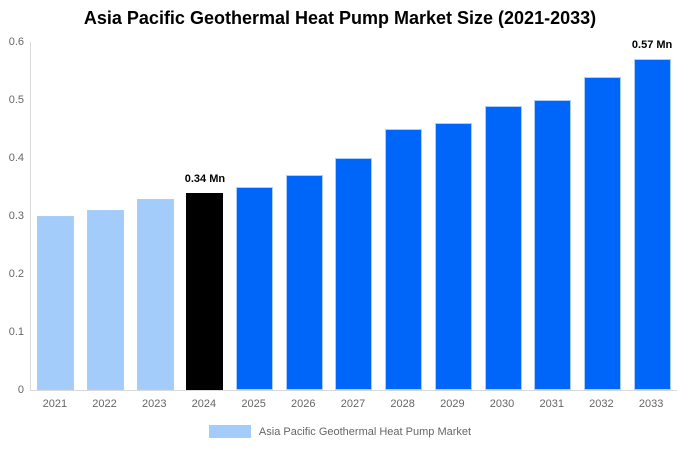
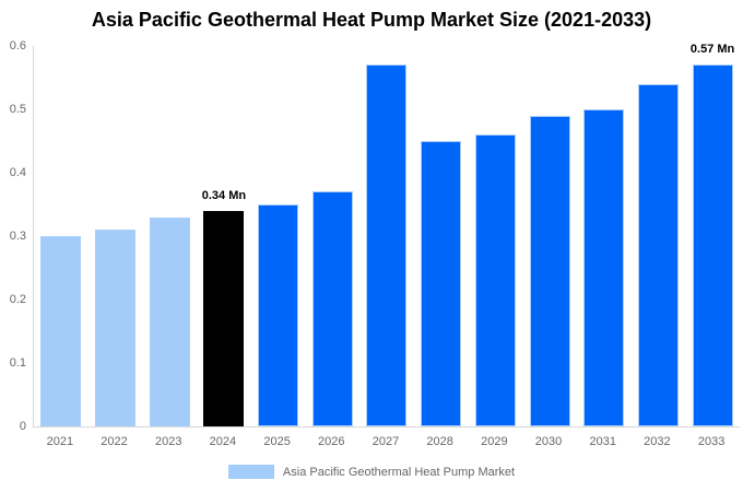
2027: 0.40 -> 0.57
